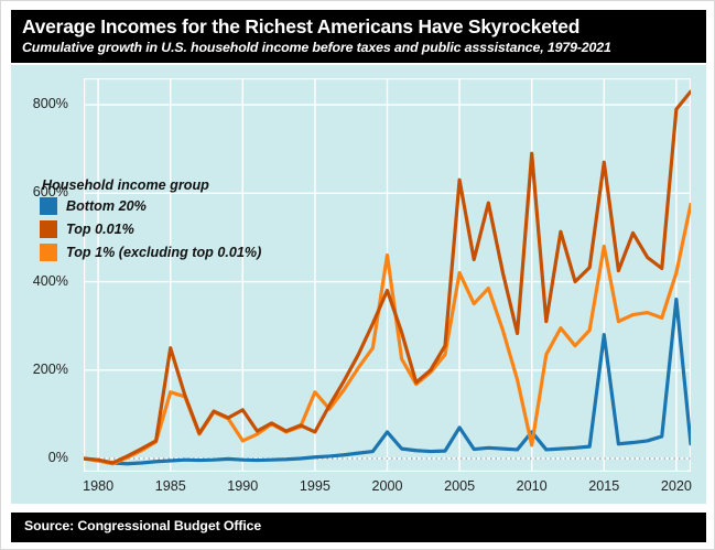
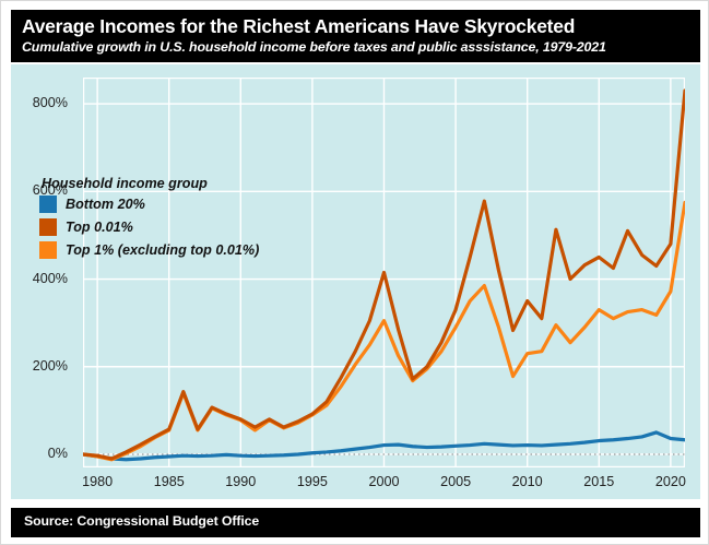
Top 0.01%/1985: 250% -> 60%
Top 1% (excluding top 0.01%)/1985: 150% -> 60%
Top 0.01%/1990: 110% -> 80%
Top 1% (excluding top 0.01%)/1990: 40% -> 80%
Top 0.01%/1995: 60% -> 90%
Top 1% (excluding top 0.01%)/1995: 150% -> 90%
Bottom 20%/2000: 60% -> 20%
Top 0.01%/2000: 380% -> 420%
Top 1% (excluding top 0.01%)/2000: 460% -> 300%
Bottom 20%/2005: 70% -> 20%
Top 0.01%/2005: 630% -> 330%
Top 1% (excluding top 0.01%)/2005: 420% -> 290%
Bottom 20%/2010: 60% -> 20%
Top 0.01%/2010: 690% -> 350%
Top 1% (excluding top 0.01%)/2010: 30% -> 230%
Bottom 20%/2015: 280% -> 30%
Top 0.01%/2015: 670% -> 450%
Top 1% (excluding top 0.01%)/2015: 480% -> 330%
Bottom 20%/2020: 360% -> 40%
Top 0.01%/2020: 790% -> 480%
Top 1% (excluding top 0.01%)/2020: 420% -> 370%
